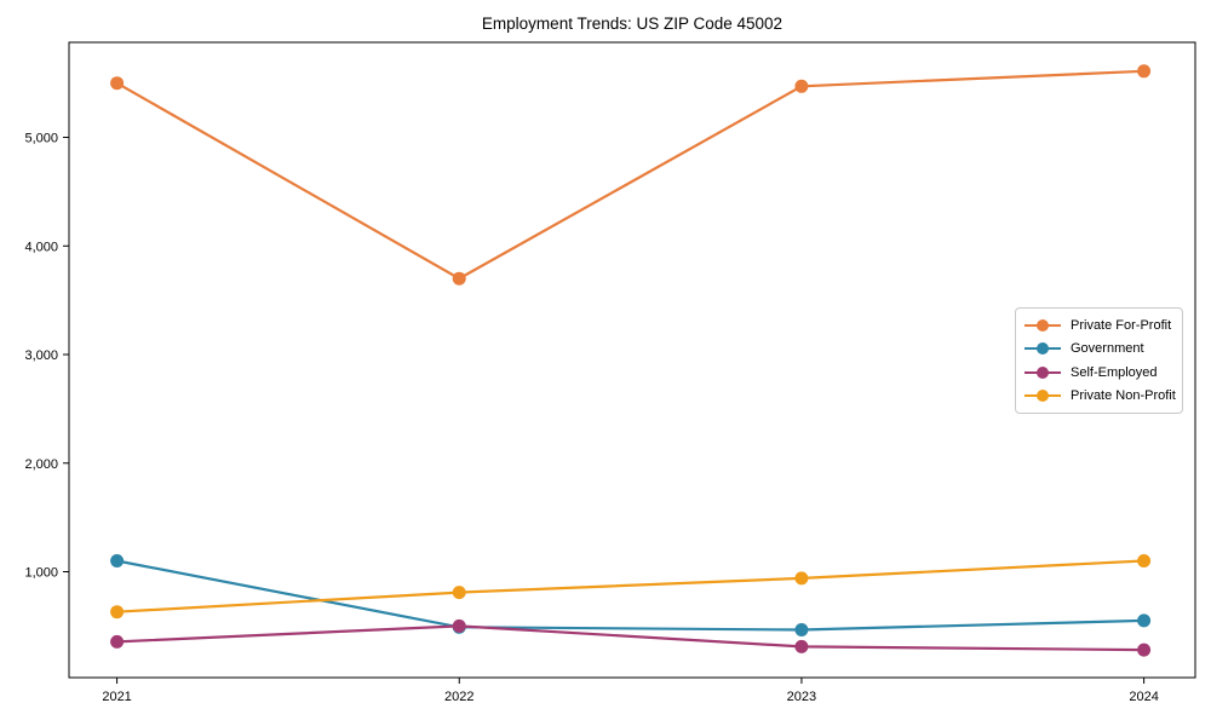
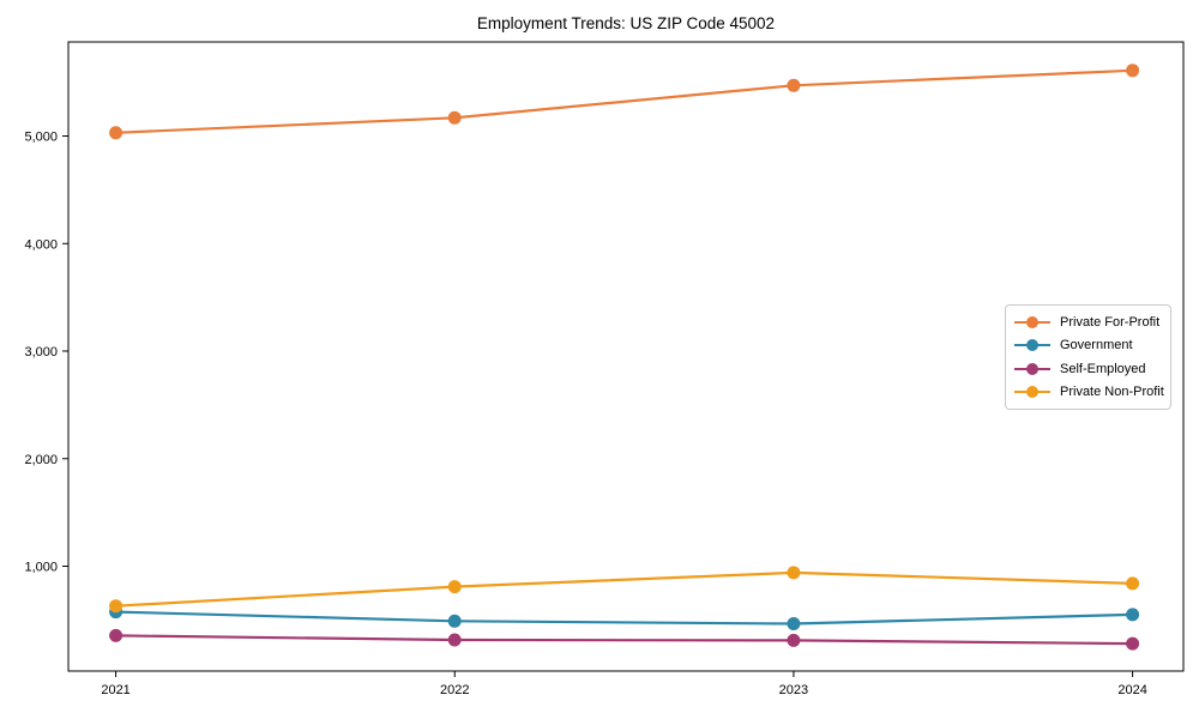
Private For-Profit/2021: 5500 -> 5000
Government/2021: 1100 -> 600
Private For-Profit/2022: 3700 -> 5200
Self-Employed/2022: 500 -> 300
Private Non-Profit/2024: 1100 -> 800
